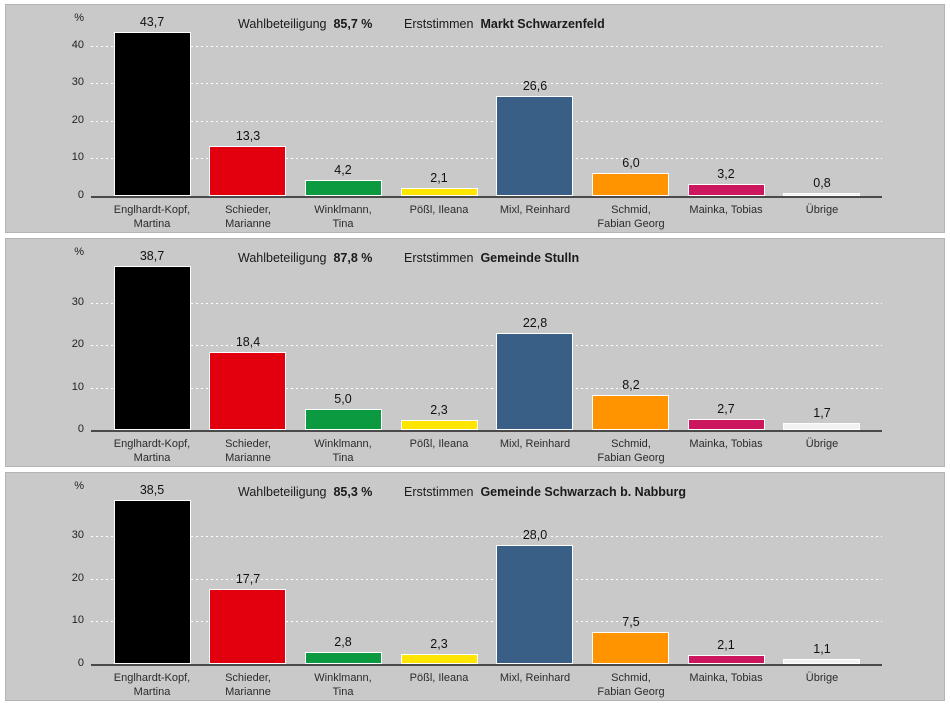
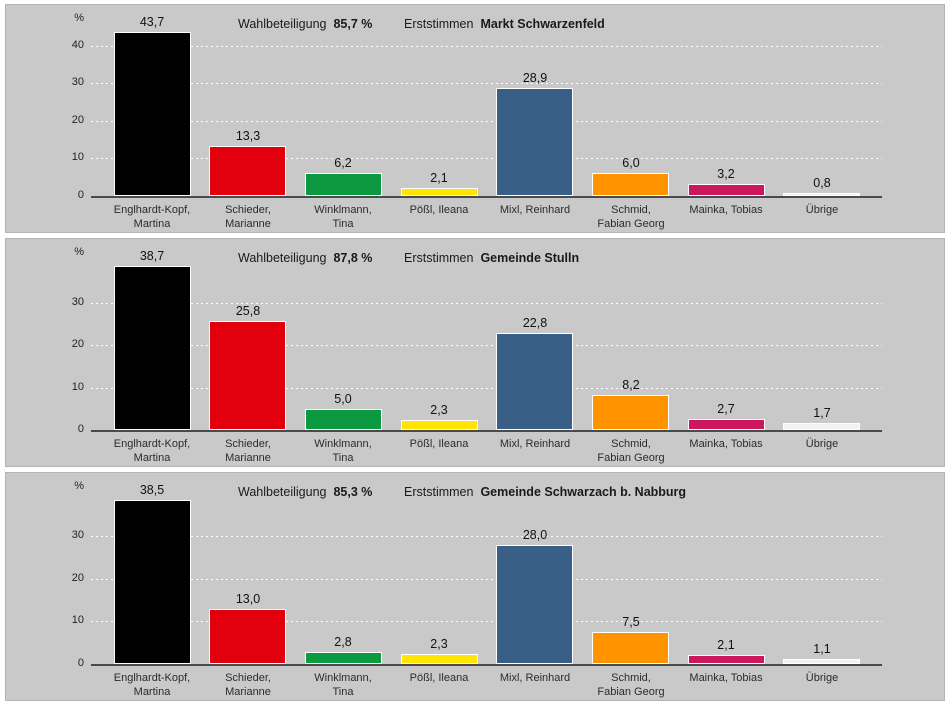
Erststimmen Markt Schwarzenfeld/Winklmann, Tina: 4,2 -> 6,2
Erststimmen Markt Schwarzenfeld/Mixl, Reinhard: 26,6 -> 28,9
Erststimmen Gemeinde Stulln/Schieder, Marianne: 18,4 -> 25,8
Erststimmen Gemeinde Schwarzach b. Nabburg/Schieder, Marianne: 17,7 -> 13,0
